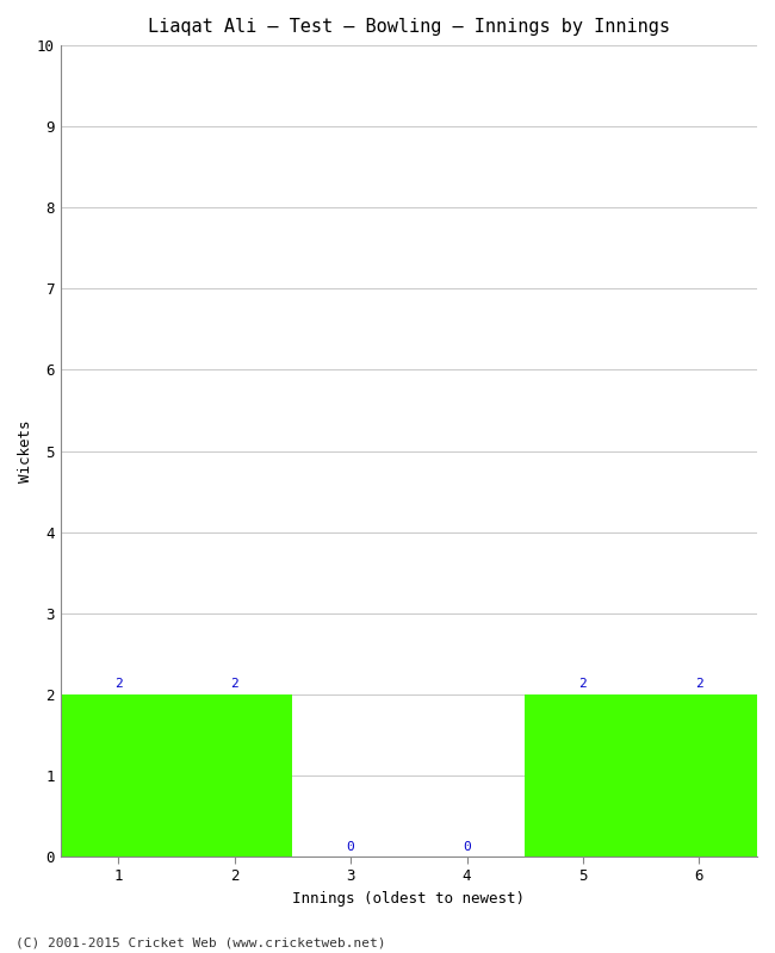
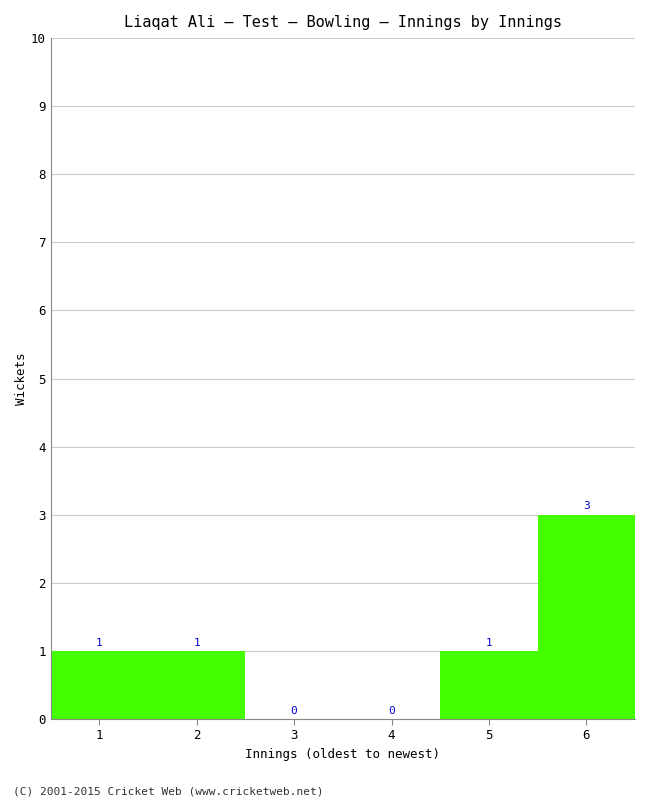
1: 2 -> 1
2: 2 -> 1
5: 2 -> 1
6: 2 -> 3
